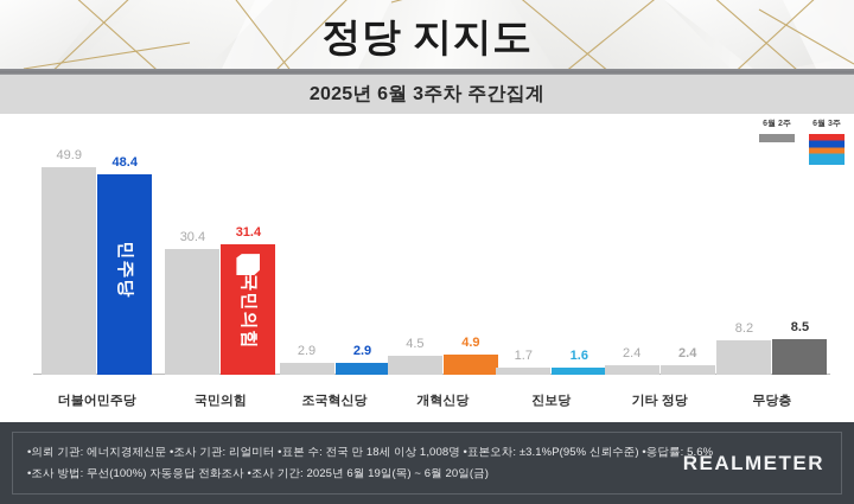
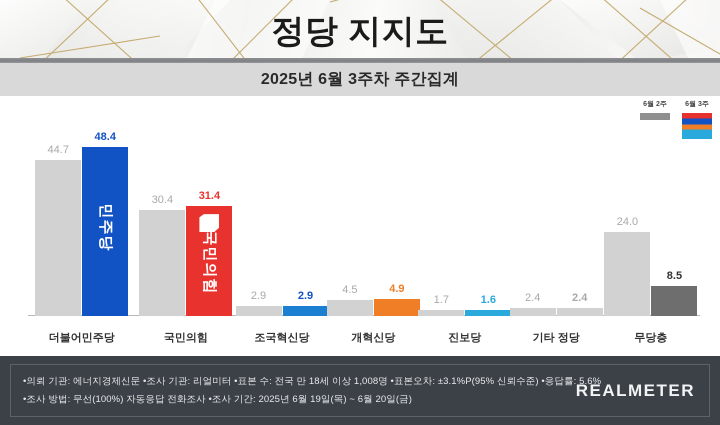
6월 2주/더불어민주당: 49.9 -> 44.7
6월 2주/무당층: 8.2 -> 24.0
